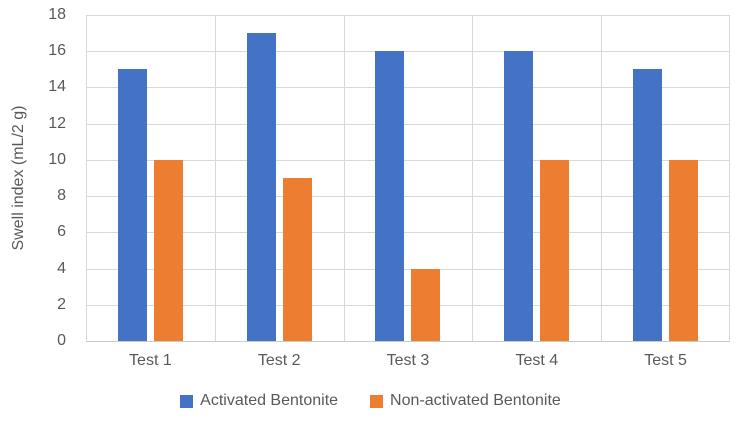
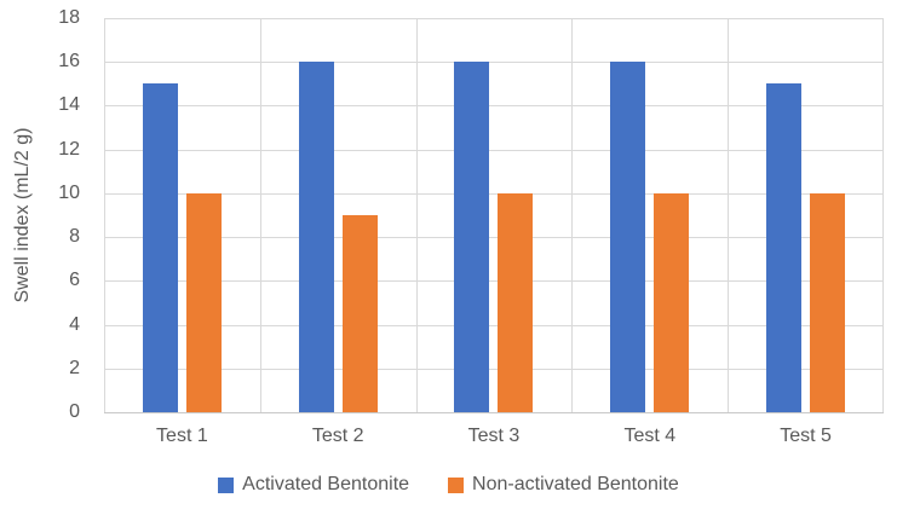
Activated Bentonite/Test 2: 17 -> 16
Non-activated Bentonite/Test 3: 4 -> 10
